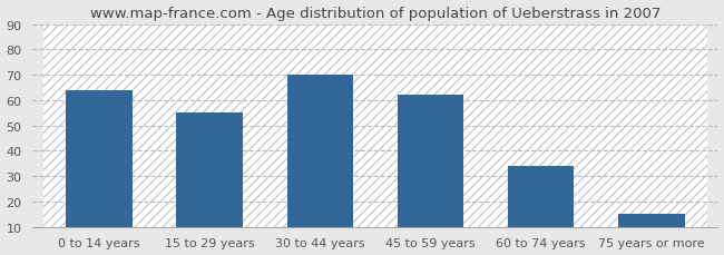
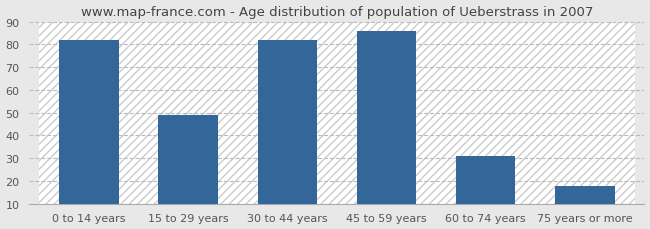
0 to 14 years: 64 -> 82
15 to 29 years: 55 -> 49
30 to 44 years: 70 -> 82
45 to 59 years: 62 -> 86
60 to 74 years: 34 -> 31
75 years or more: 15 -> 18
